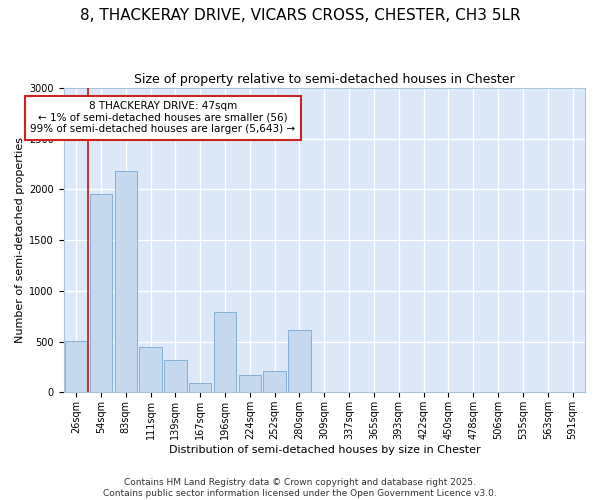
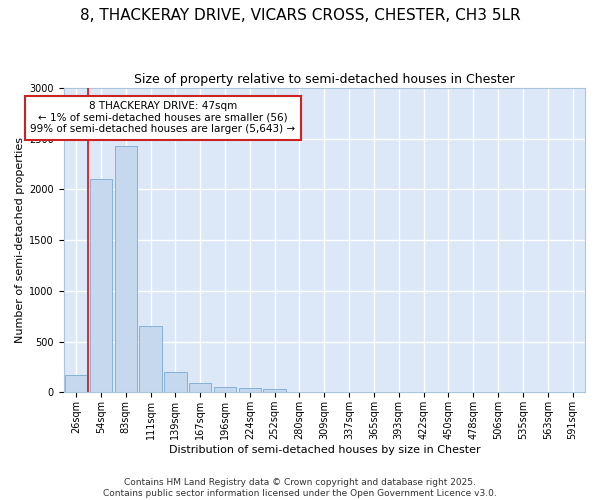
26sqm: 510 -> 180
54sqm: 1960 -> 2100
83sqm: 2180 -> 2430
111sqm: 450 -> 650
139sqm: 320 -> 200
196sqm: 790 -> 50
224sqm: 170 -> 40
252sqm: 210 -> 30
280sqm: 610 -> 0
